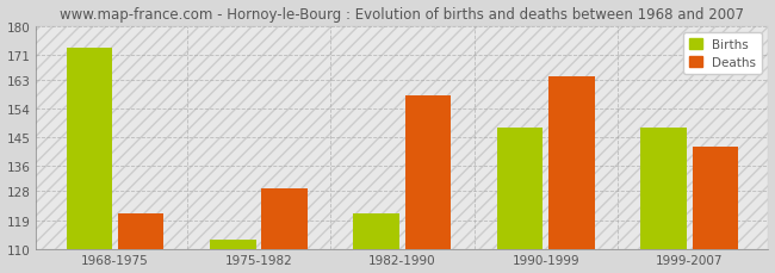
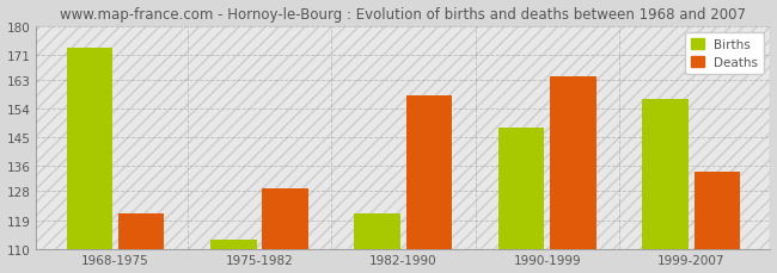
Births/1999-2007: 148 -> 157
Deaths/1999-2007: 142 -> 134
